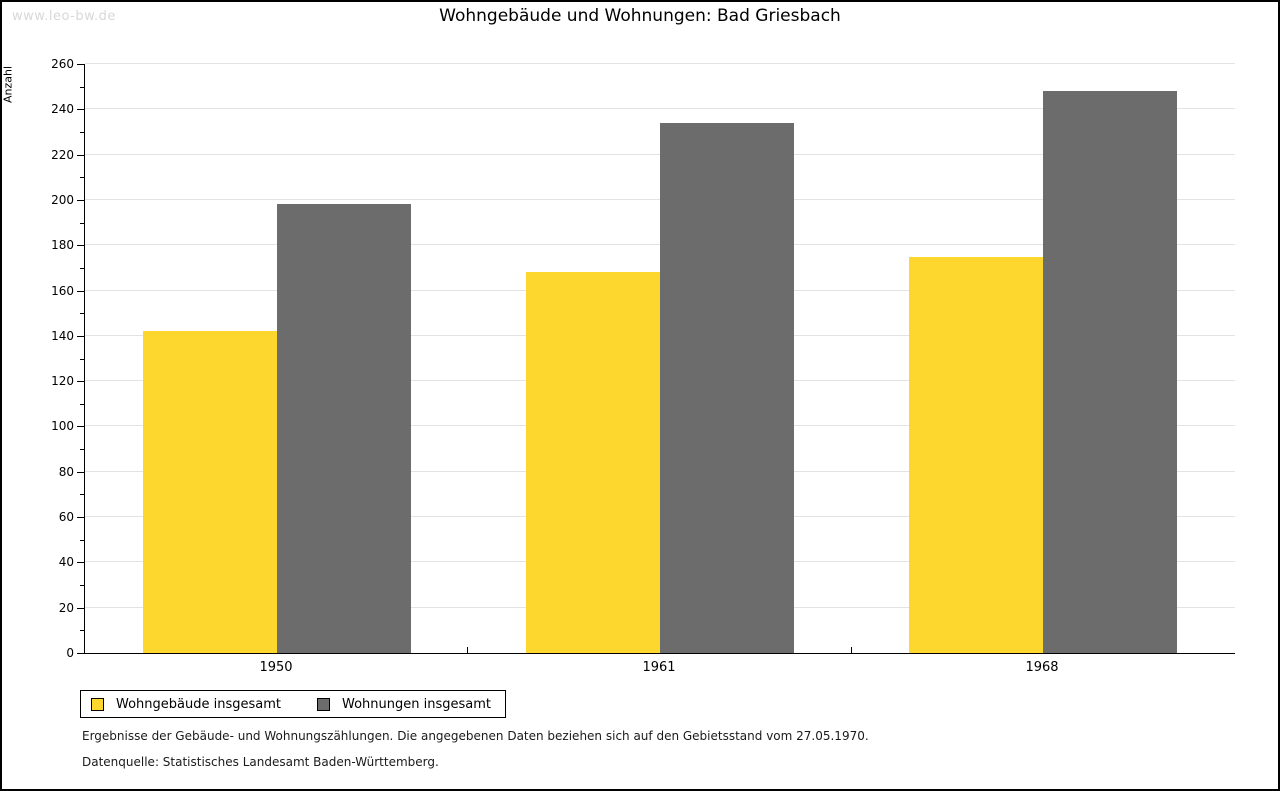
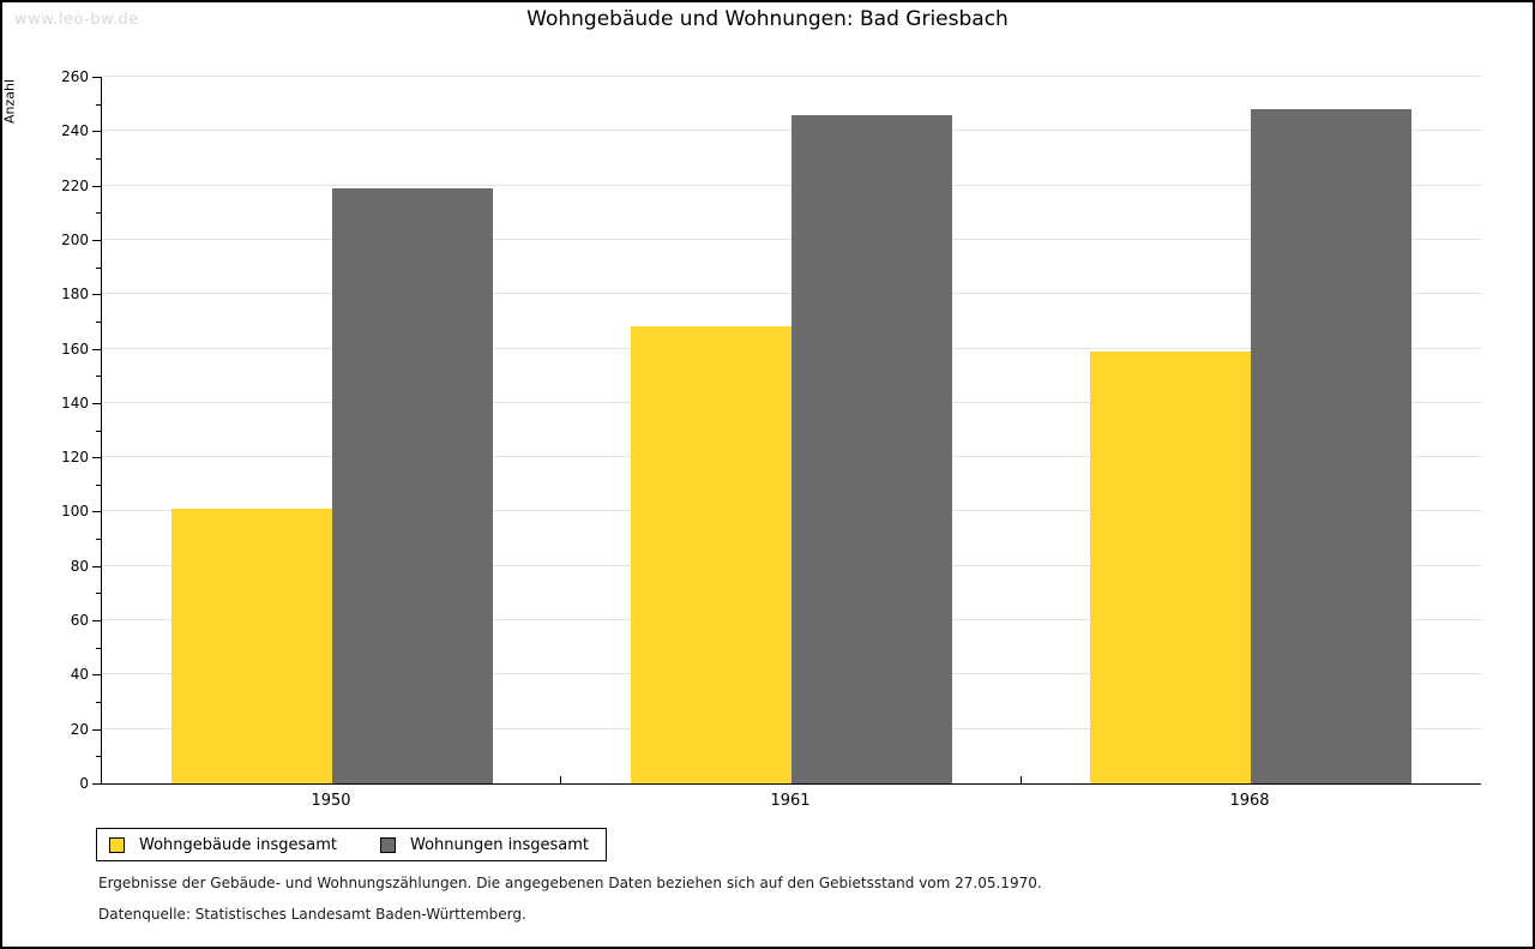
Wohngebäude insgesamt/1950: 142 -> 101
Wohnungen insgesamt/1950: 198 -> 219
Wohnungen insgesamt/1961: 234 -> 246
Wohngebäude insgesamt/1968: 175 -> 159
